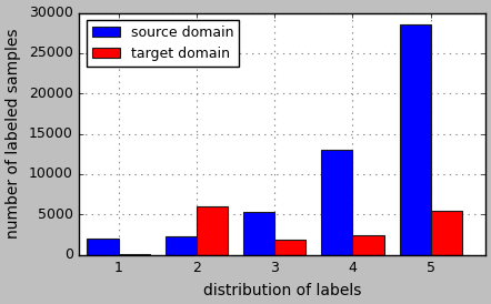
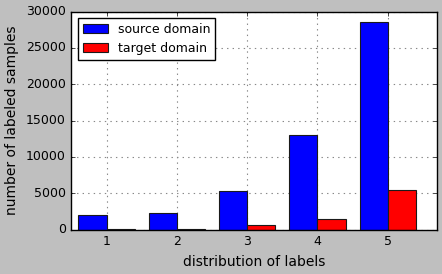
target domain/2: 6000 -> 100
target domain/3: 1800 -> 600
target domain/4: 2400 -> 1500
